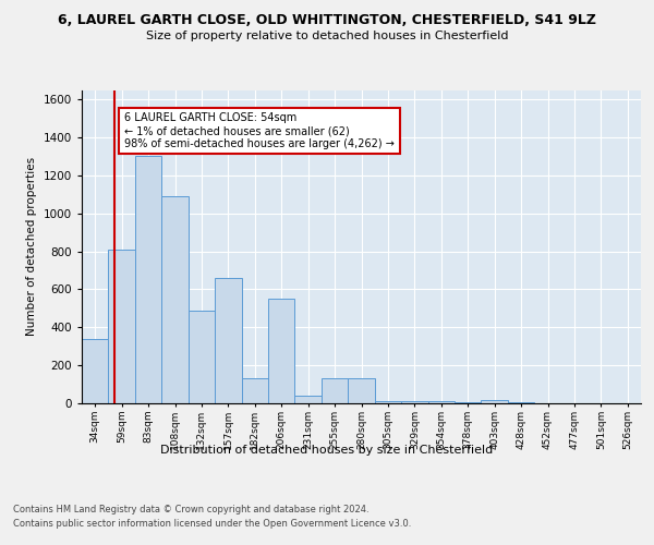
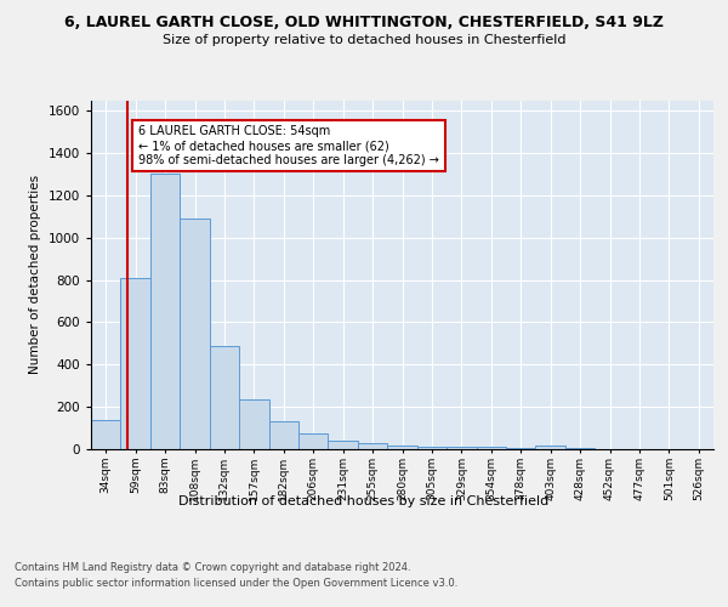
34sqm: 340 -> 140
157sqm: 660 -> 240
206sqm: 550 -> 70
255sqm: 130 -> 30
280sqm: 130 -> 20
